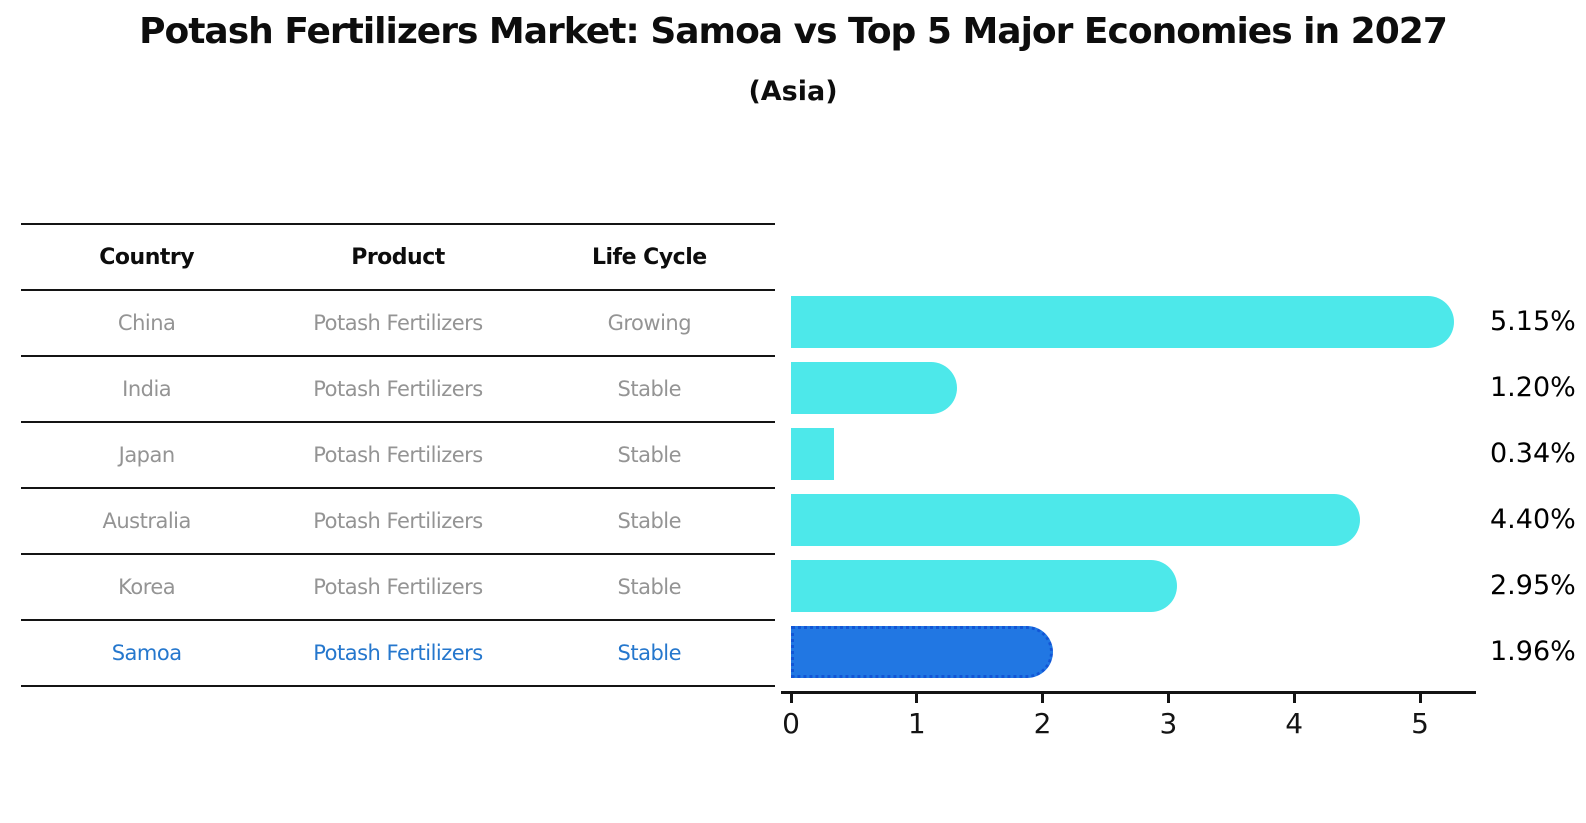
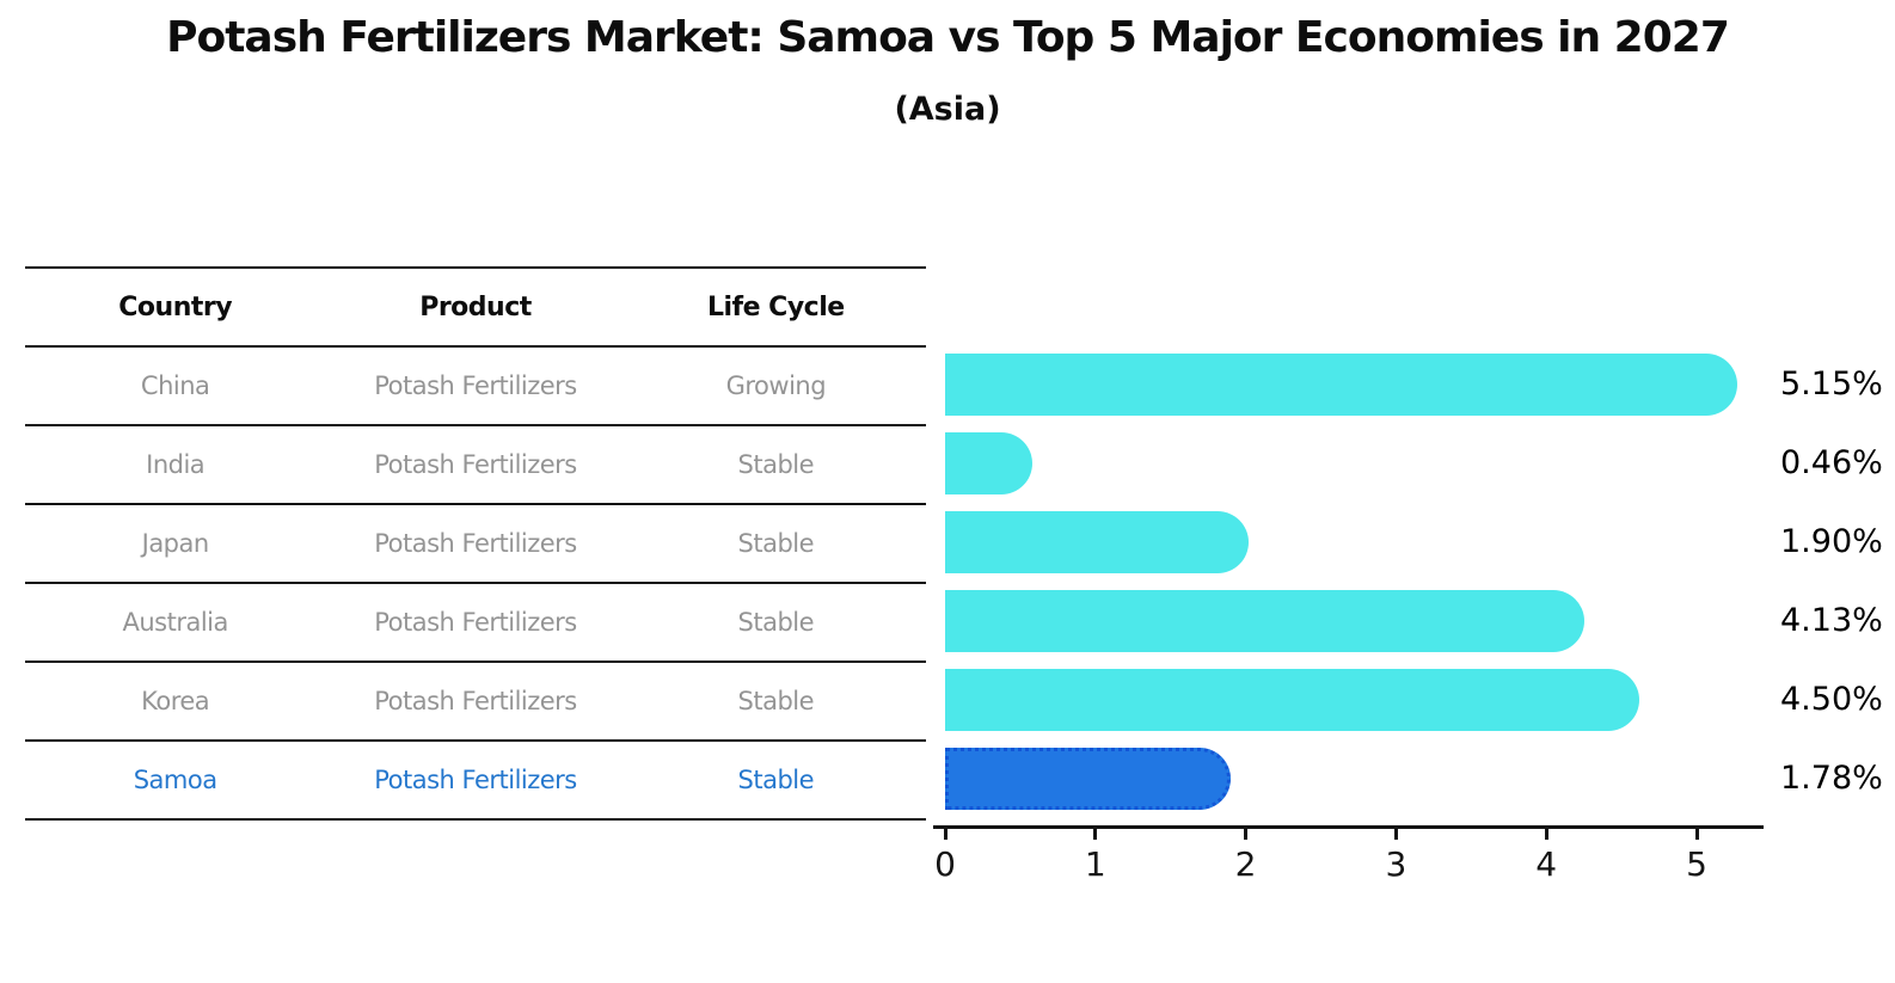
India: 1.20% -> 0.46%
Japan: 0.34% -> 1.90%
Australia: 4.40% -> 4.13%
Korea: 2.95% -> 4.50%
Samoa: 1.96% -> 1.78%
